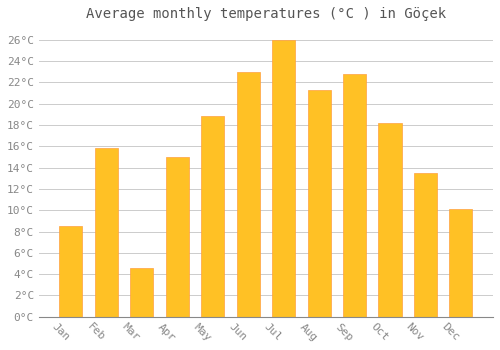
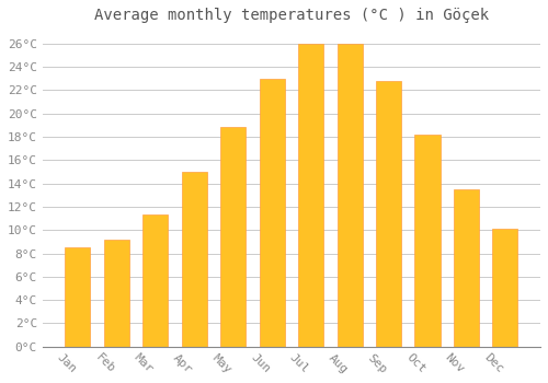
Feb: 15.8°C -> 9.2°C
Mar: 4.6°C -> 11.3°C
Aug: 21.3°C -> 26.0°C
